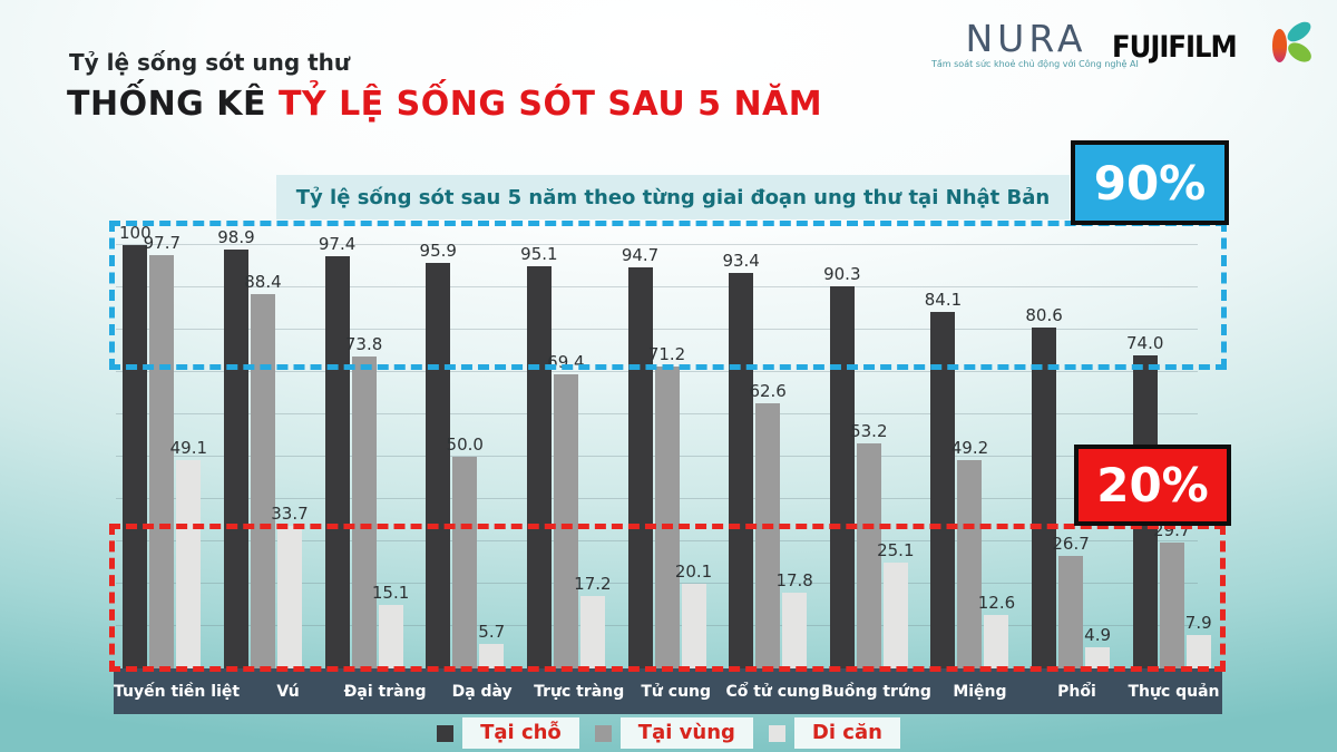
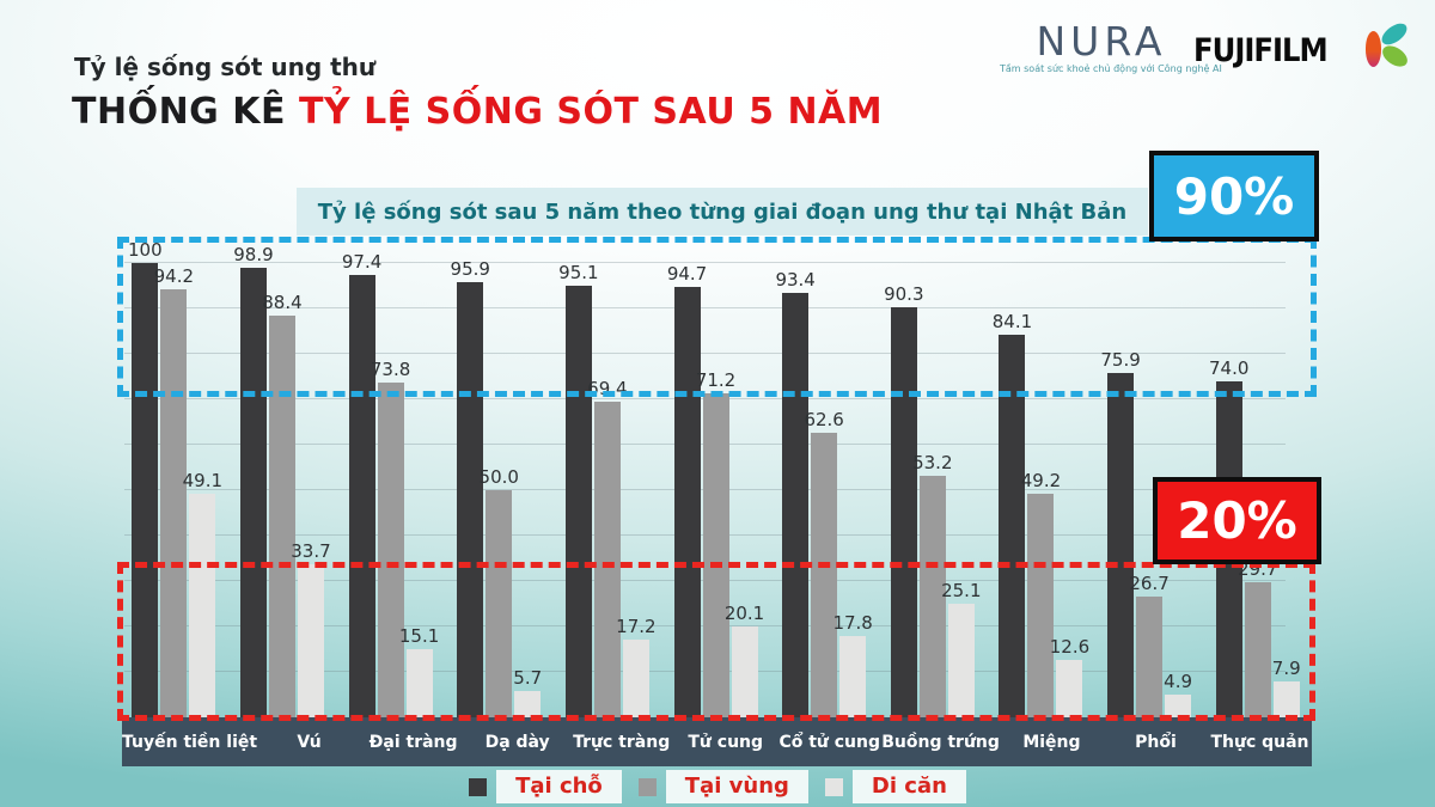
Tại vùng/Tuyến tiền liệt: 97.7 -> 94.2
Tại chỗ/Phổi: 80.6 -> 75.9
